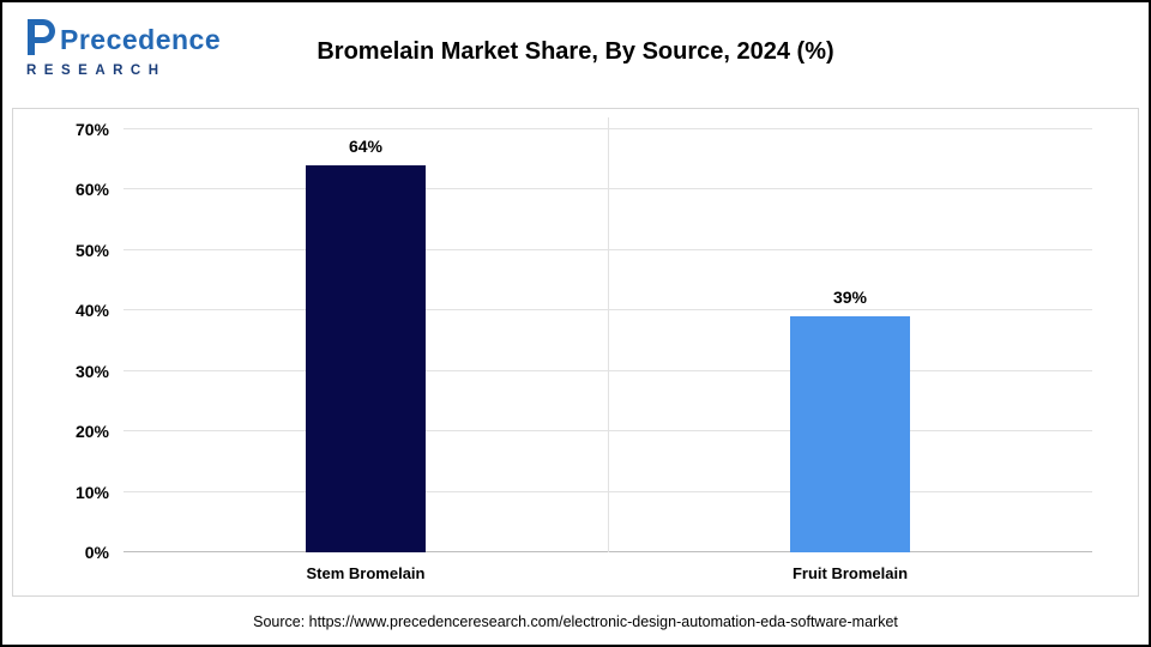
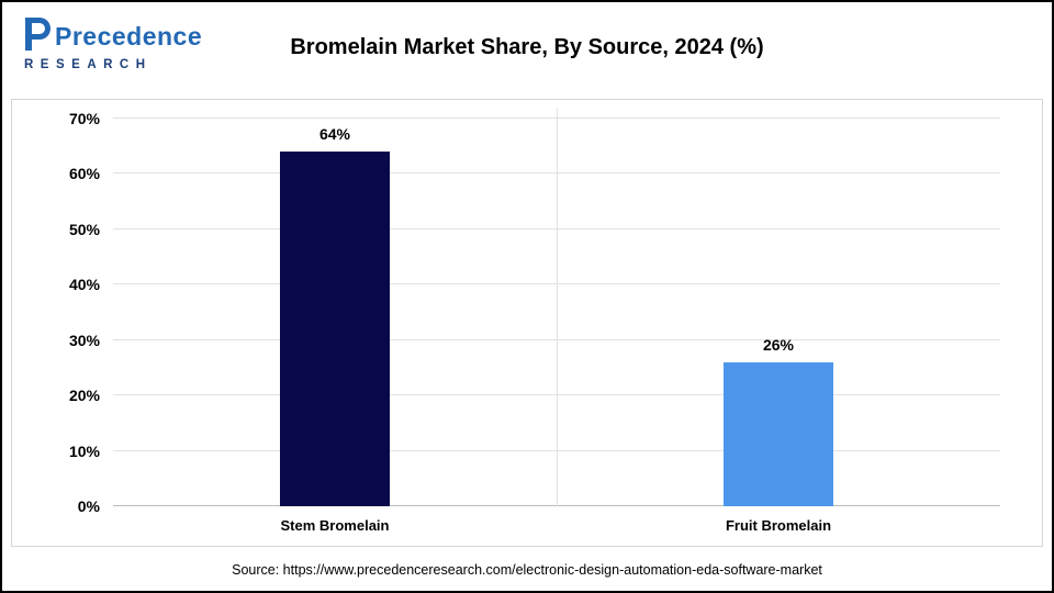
Fruit Bromelain: 39% -> 26%
